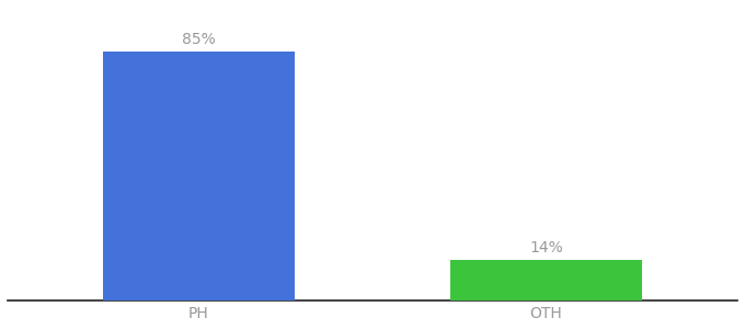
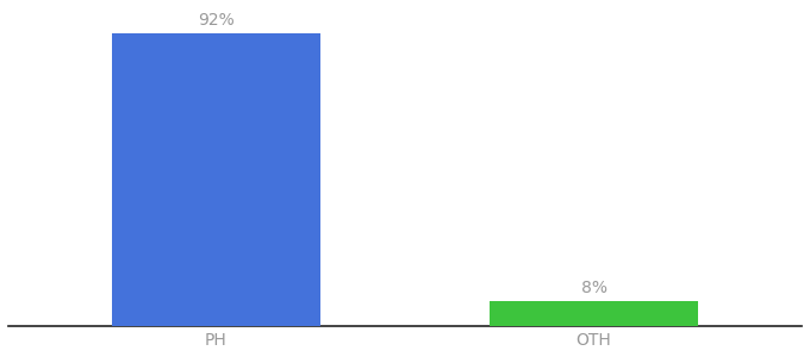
PH: 85% -> 92%
OTH: 14% -> 8%
